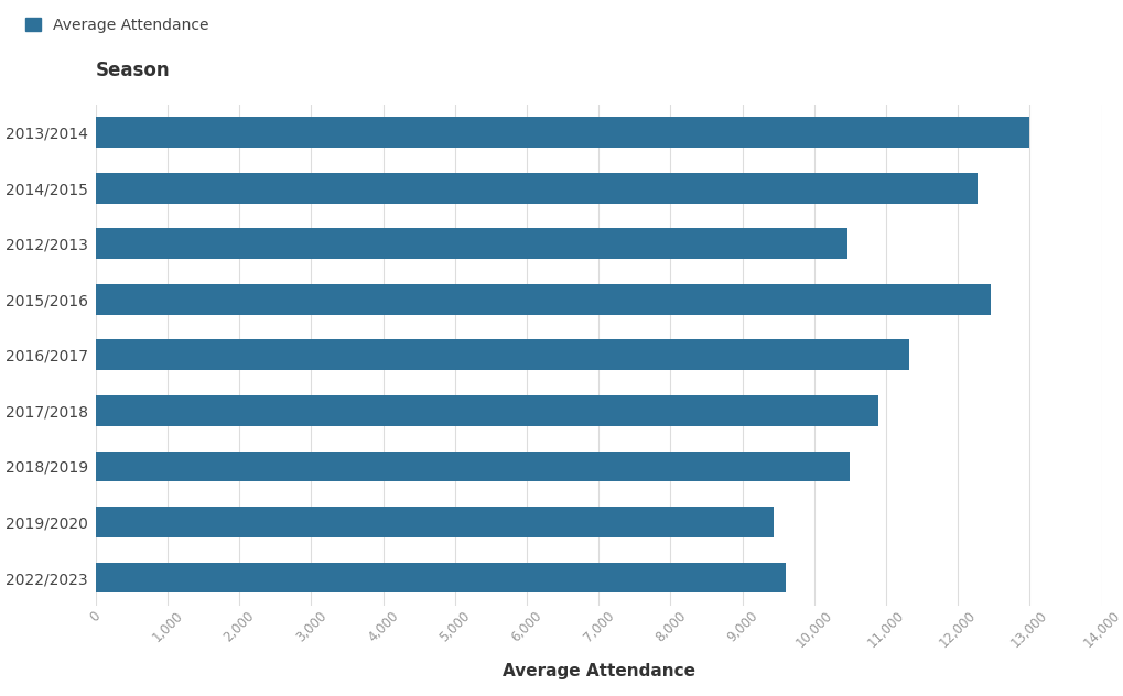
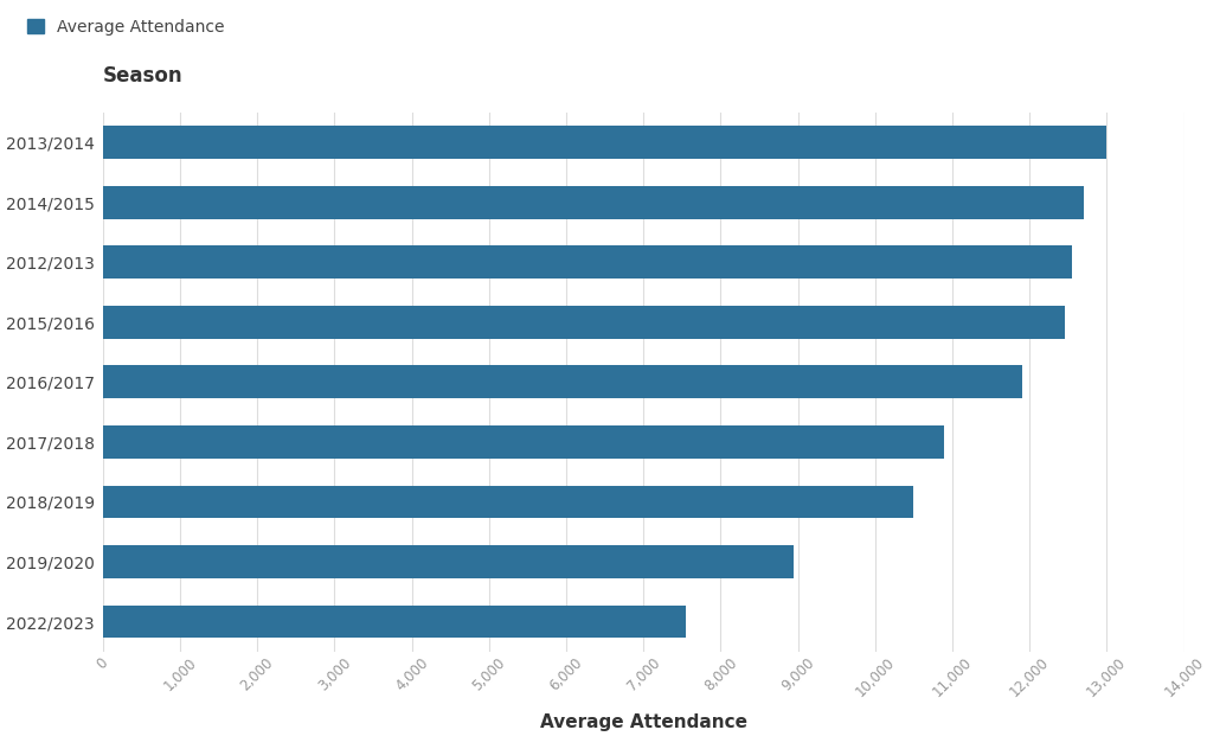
2014/2015: 12,280 -> 12,700
2012/2013: 10,460 -> 12,550
2016/2017: 11,320 -> 11,900
2019/2020: 9,440 -> 8,950
2022/2023: 9,600 -> 7,550
